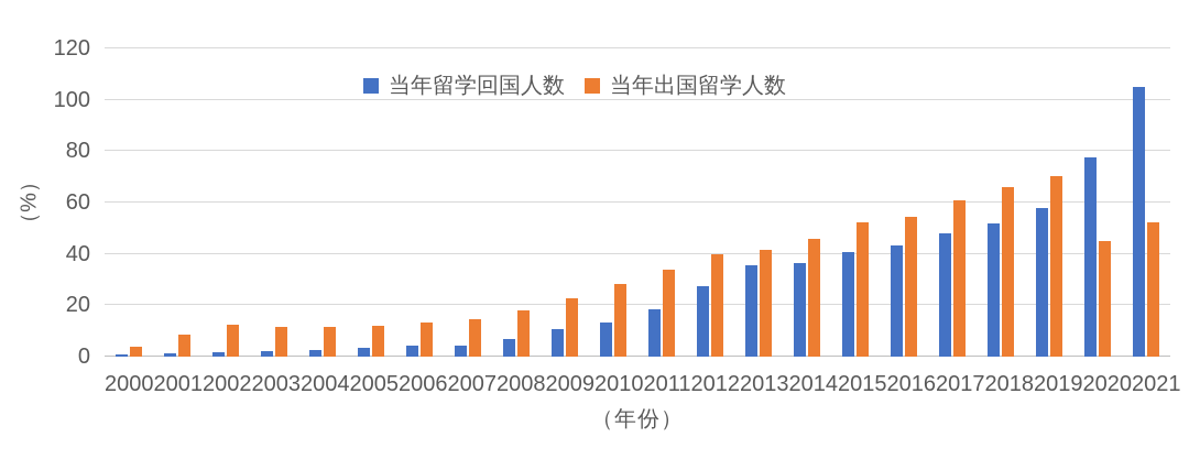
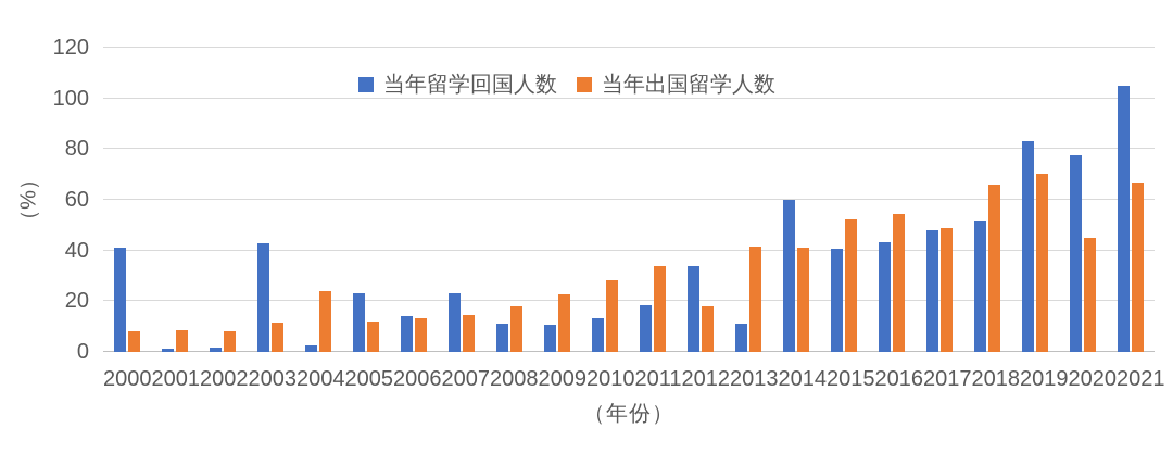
当年留学回国人数/2000: 1 -> 41
当年出国留学人数/2000: 4 -> 8
当年出国留学人数/2002: 12 -> 8
当年留学回国人数/2003: 2 -> 43
当年出国留学人数/2004: 12 -> 24
当年留学回国人数/2005: 4 -> 23
当年留学回国人数/2006: 4 -> 14
当年留学回国人数/2007: 4 -> 23
当年留学回国人数/2008: 7 -> 11
当年留学回国人数/2012: 27 -> 34
当年出国留学人数/2012: 40 -> 18
当年留学回国人数/2013: 35 -> 11
当年留学回国人数/2014: 36 -> 60
当年出国留学人数/2014: 46 -> 41
当年出国留学人数/2017: 61 -> 49
当年留学回国人数/2019: 58 -> 83
当年出国留学人数/2021: 52 -> 67
